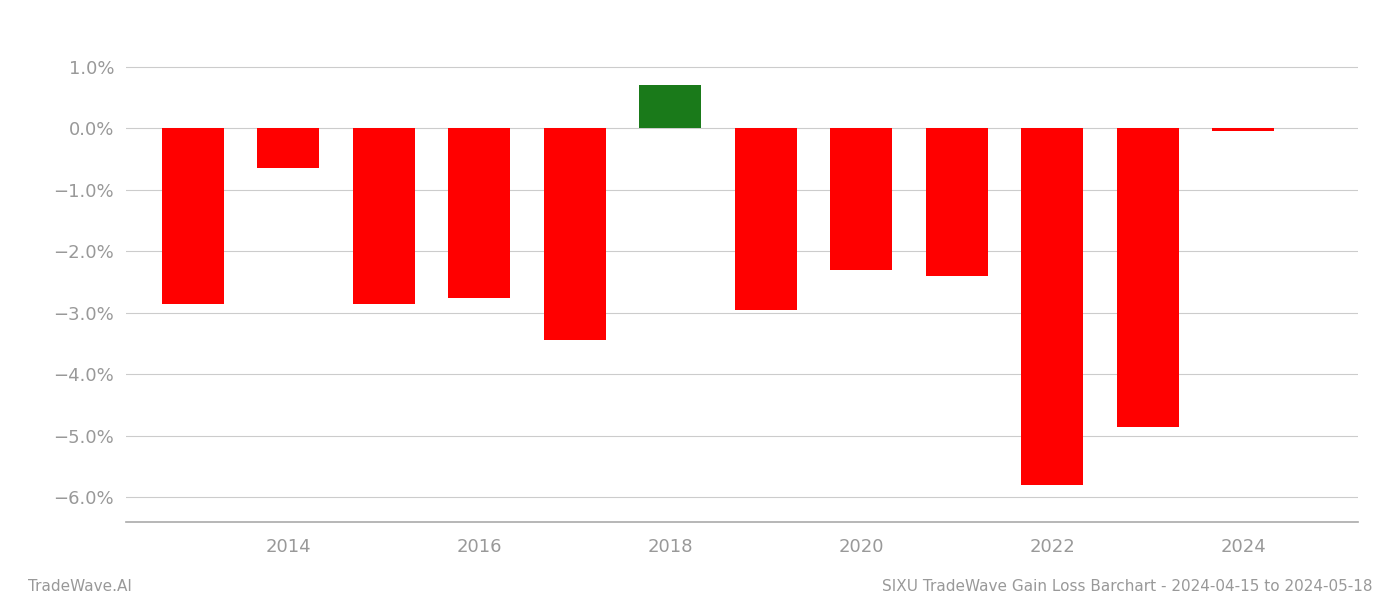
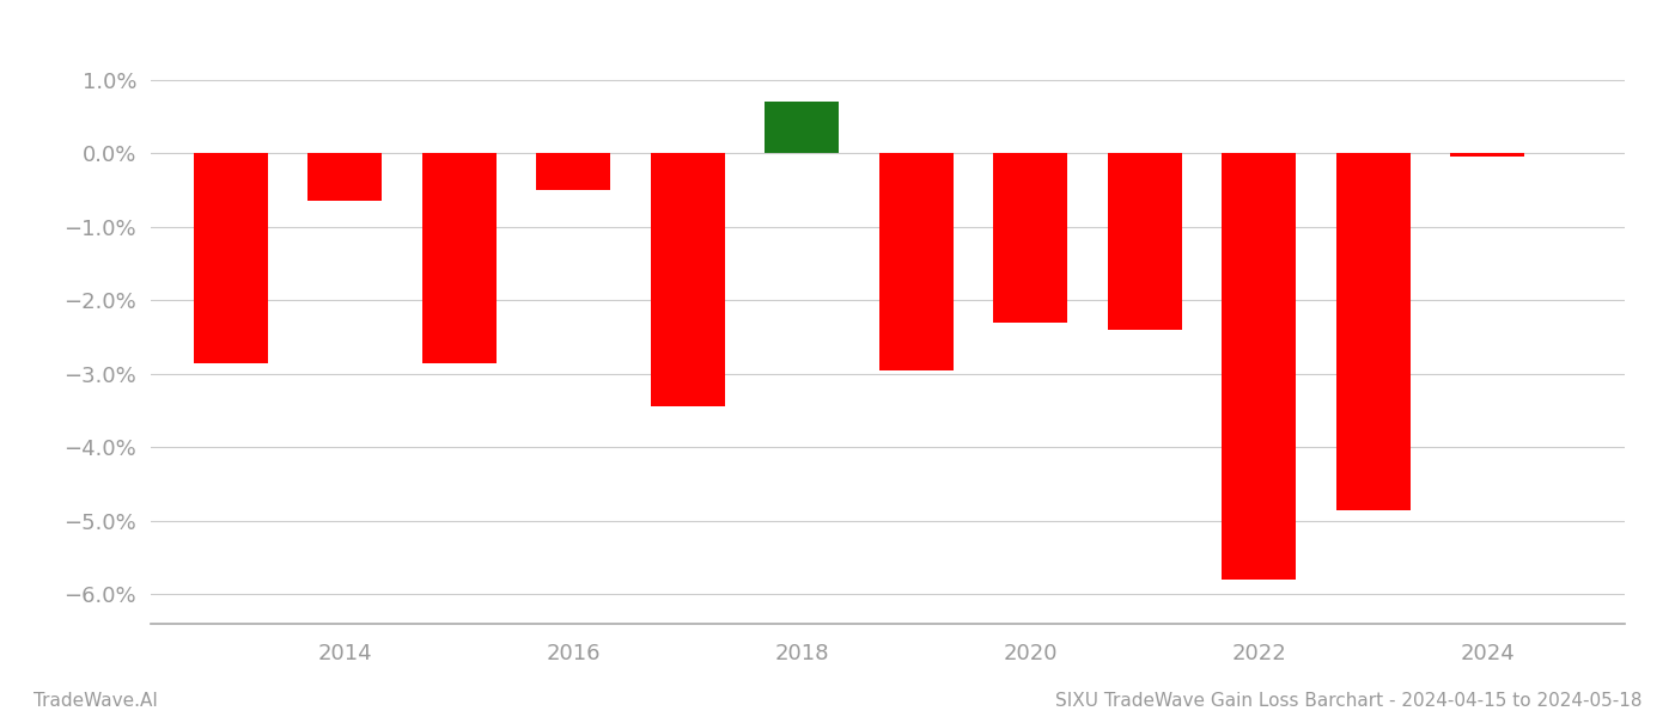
2016: -2.76% -> -0.50%
